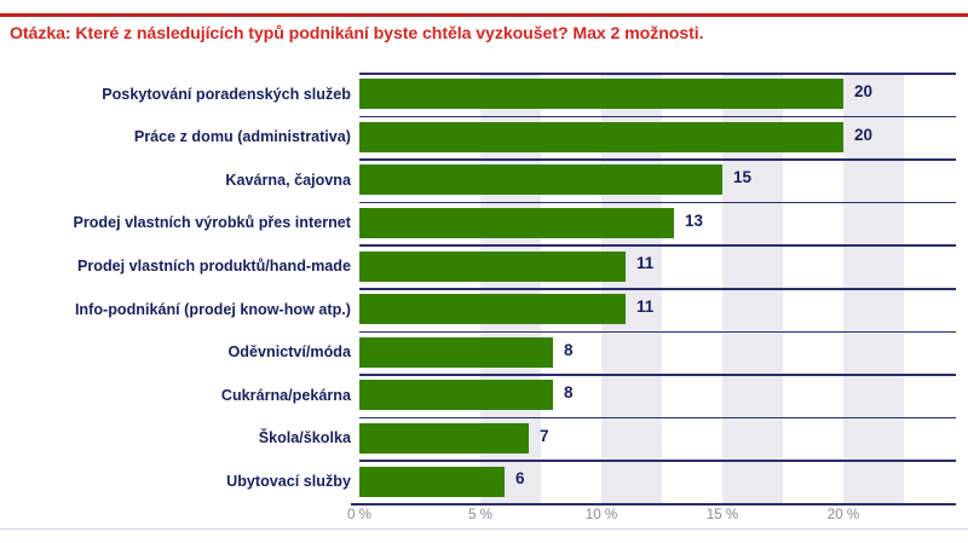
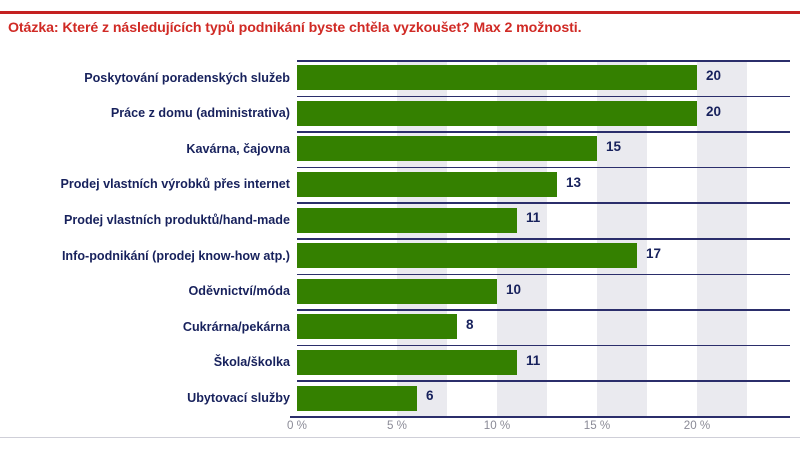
Info-podnikání (prodej know-how atp.): 11 -> 17
Oděvnictví/móda: 8 -> 10
Škola/školka: 7 -> 11
